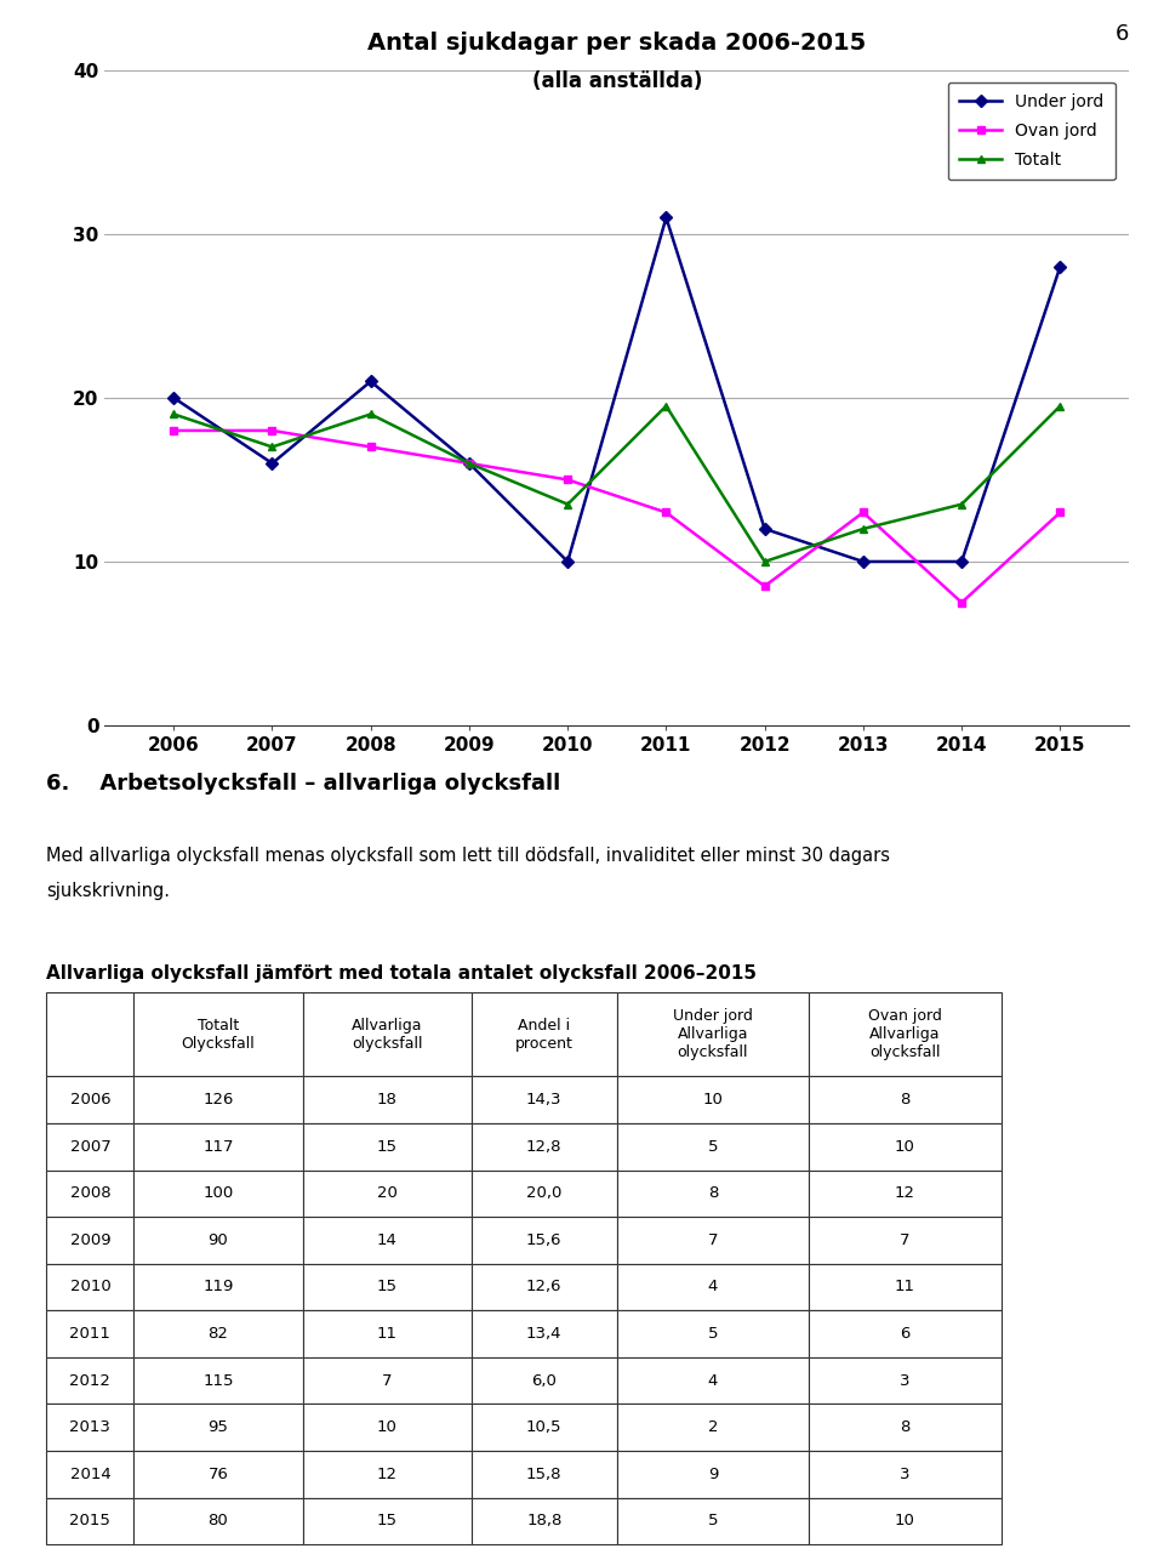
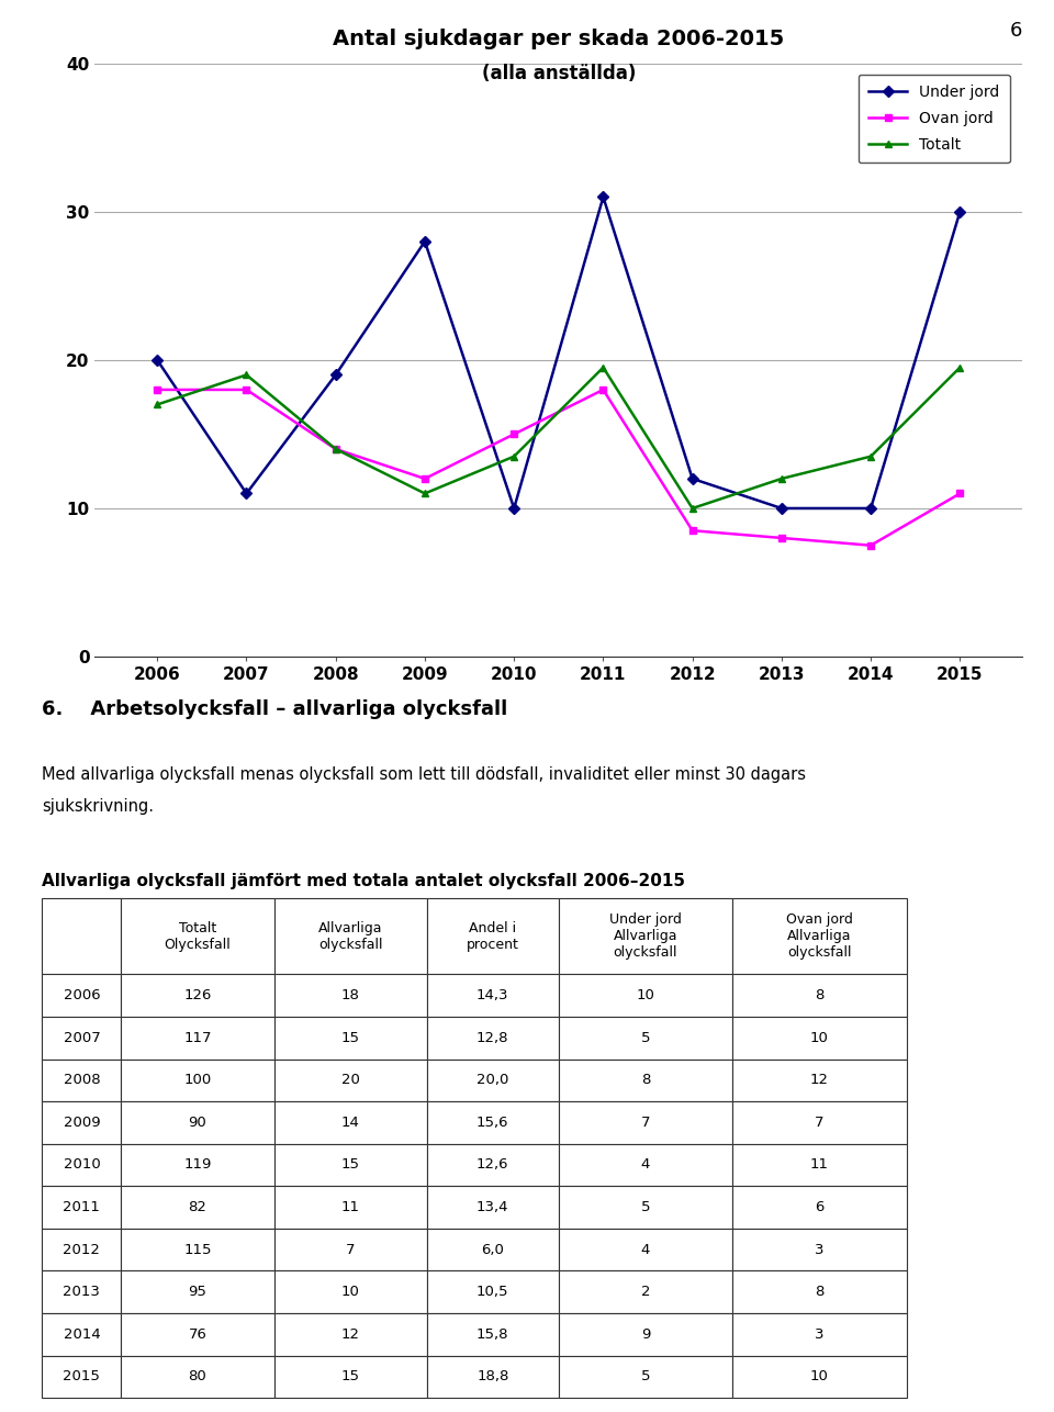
Totalt/2006: 19.0 -> 17.0
Under jord/2007: 16 -> 11
Totalt/2007: 17.0 -> 19.0
Under jord/2008: 21 -> 19
Ovan jord/2008: 17.0 -> 14.0
Totalt/2008: 19.0 -> 14.0
Under jord/2009: 16 -> 28
Ovan jord/2009: 16.0 -> 12.0
Totalt/2009: 16.0 -> 11.0
Ovan jord/2011: 13.0 -> 18.0
Ovan jord/2013: 13.0 -> 8.0
Under jord/2015: 28 -> 30
Ovan jord/2015: 13.0 -> 11.0
